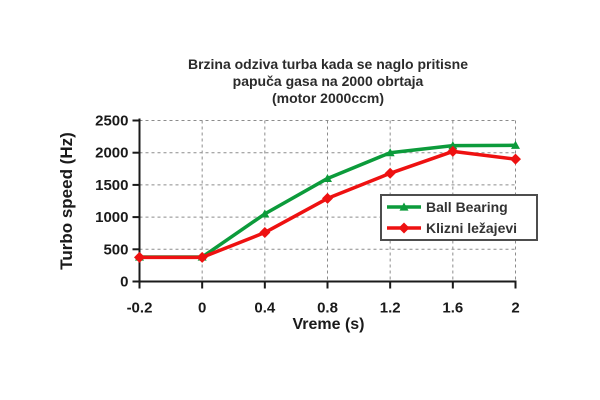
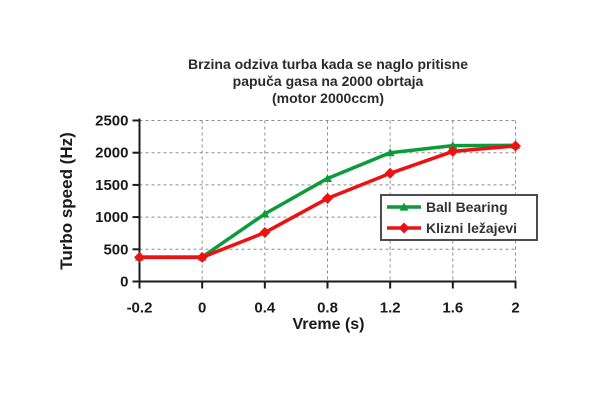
Klizni ležajevi/2: 1900 -> 2100
